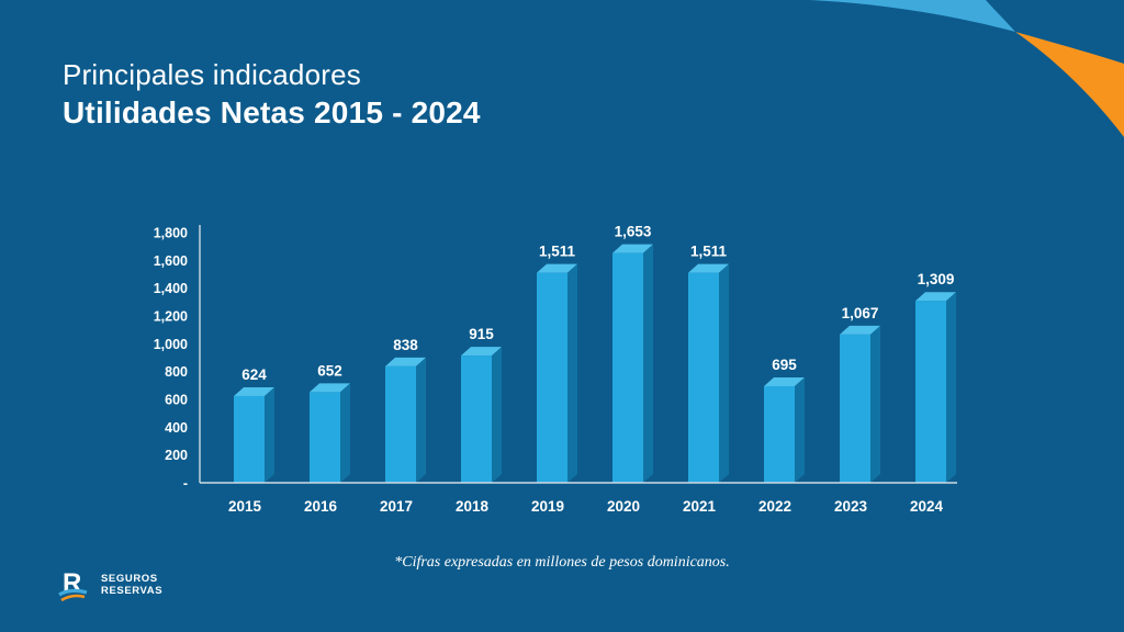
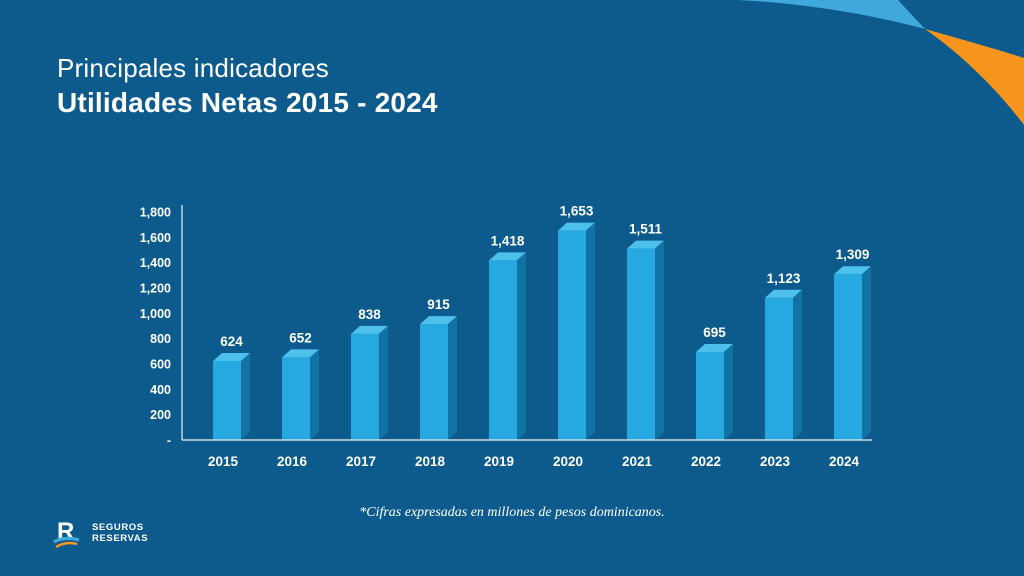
2019: 1,511 -> 1,418
2023: 1,067 -> 1,123
